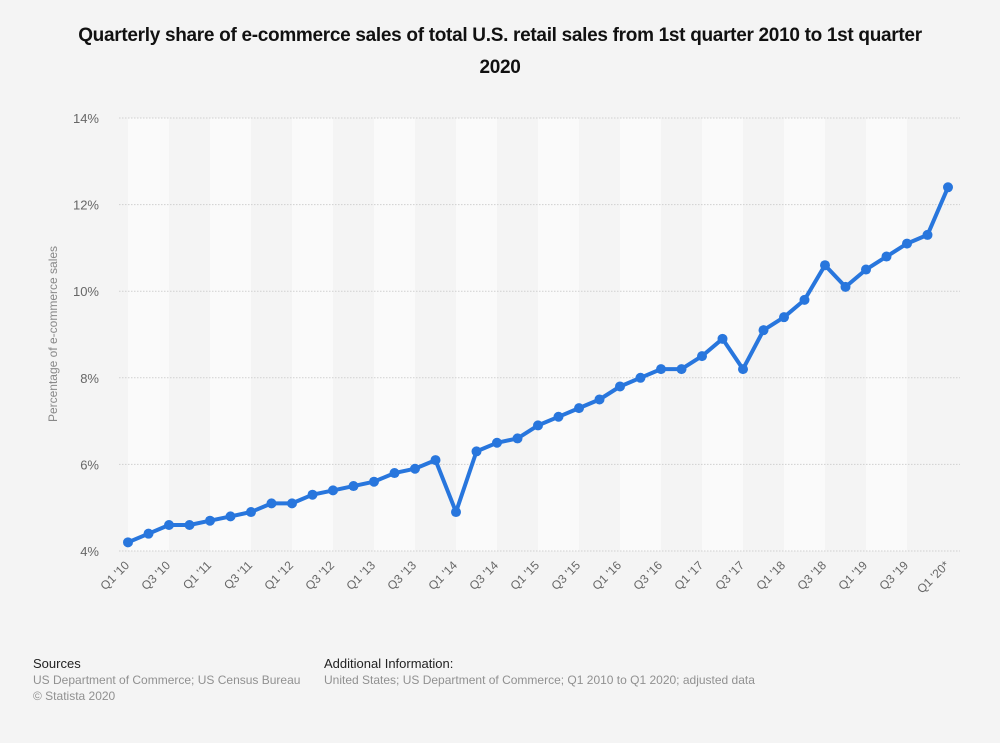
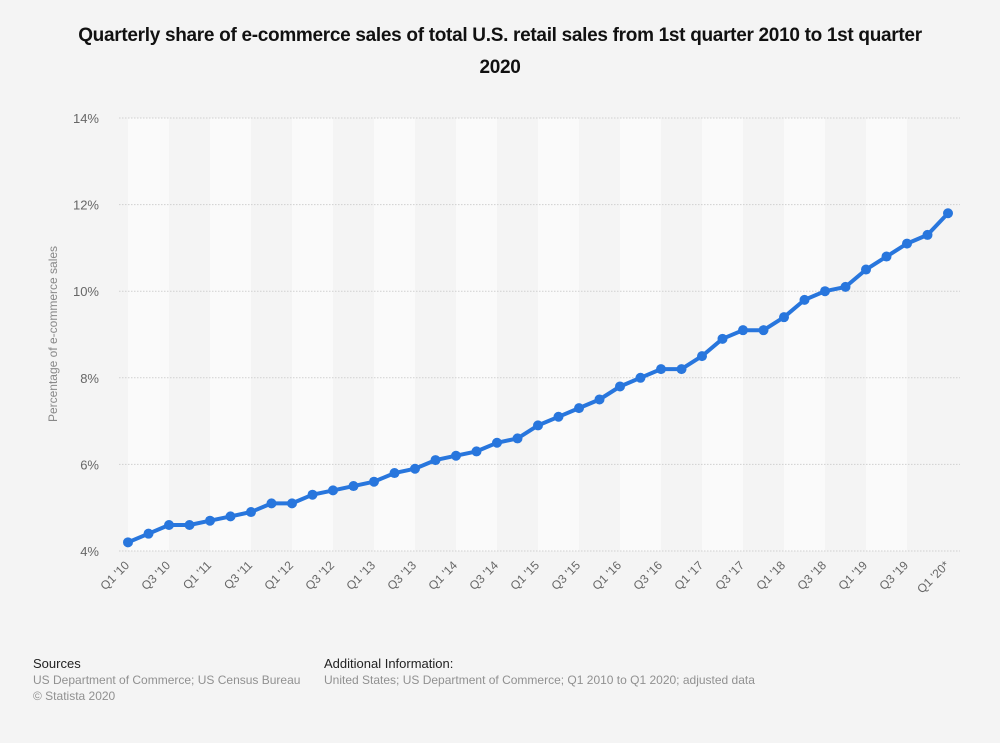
Q1 '14: 4.9% -> 6.2%
Q3 '17: 8.2% -> 9.1%
Q3 '18: 10.6% -> 10.0%
Q1 '20*: 12.4% -> 11.8%
